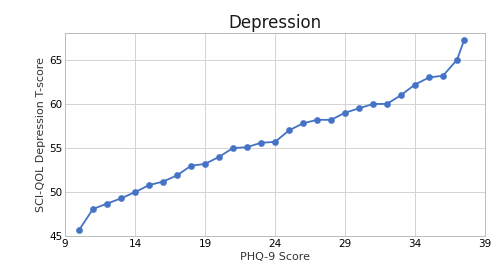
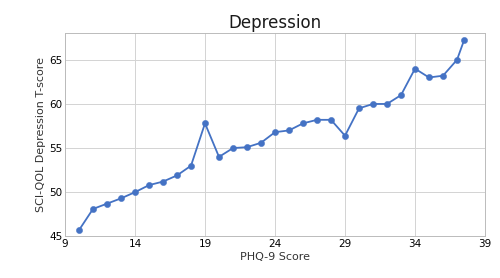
19: 53.2 -> 57.8
24: 55.7 -> 56.8
29: 59.0 -> 56.4
34: 62.2 -> 64.0
